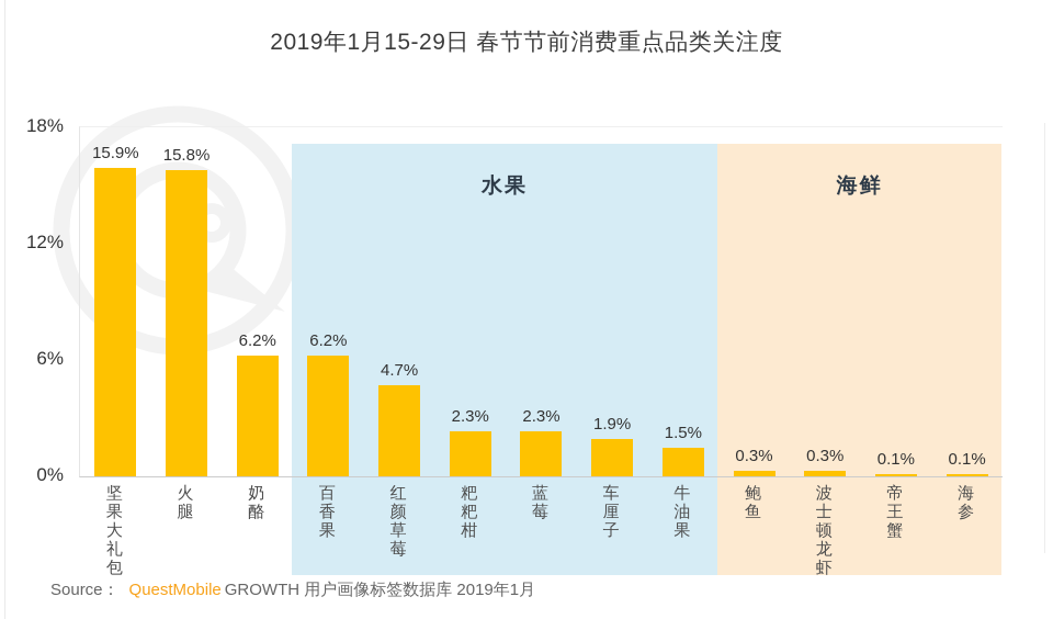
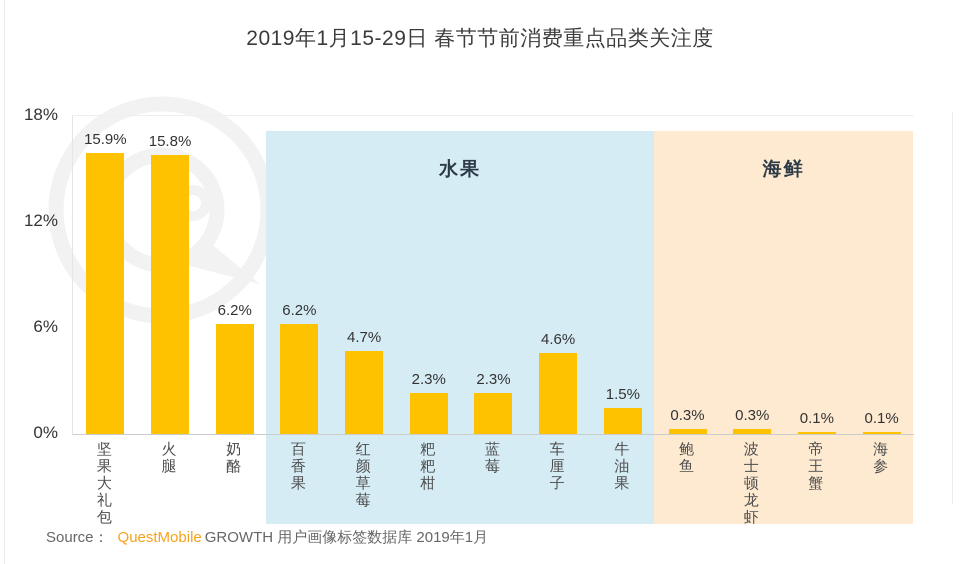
车厘子: 1.9% -> 4.6%
